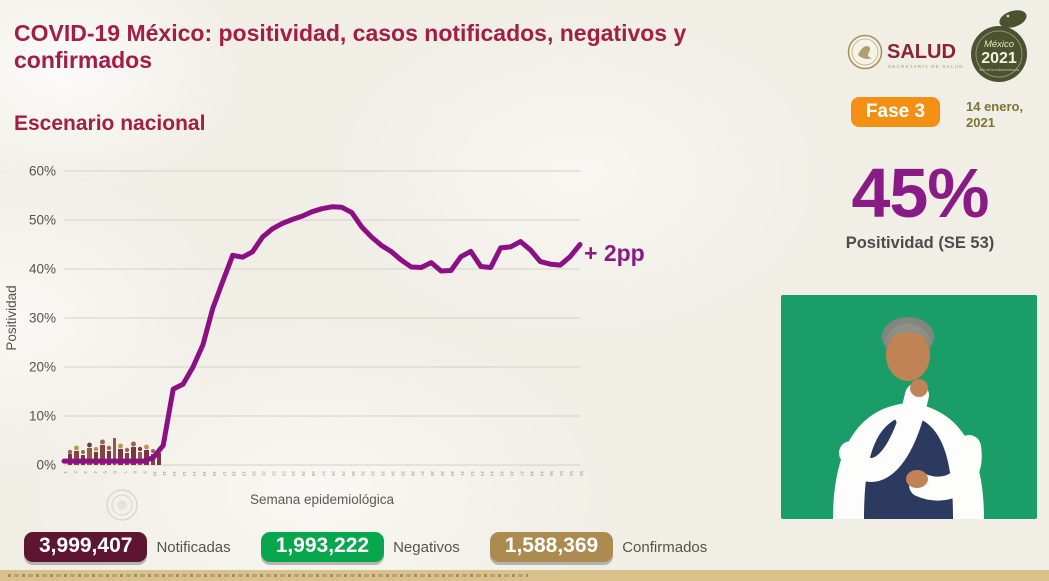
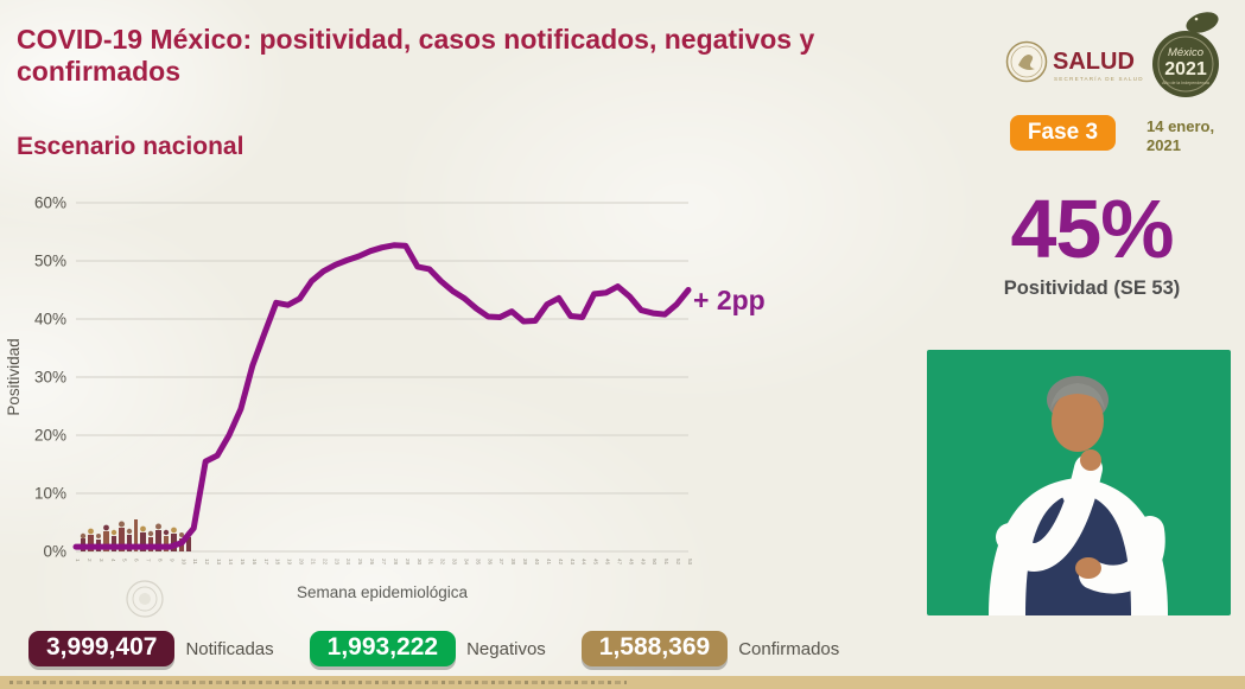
30: 52% -> 49%
